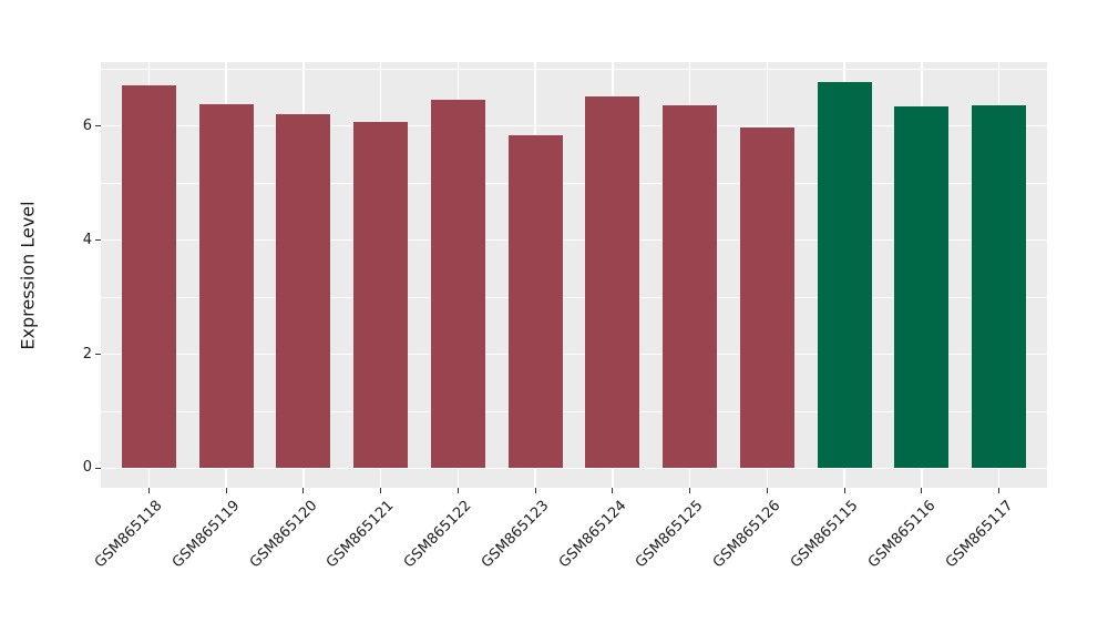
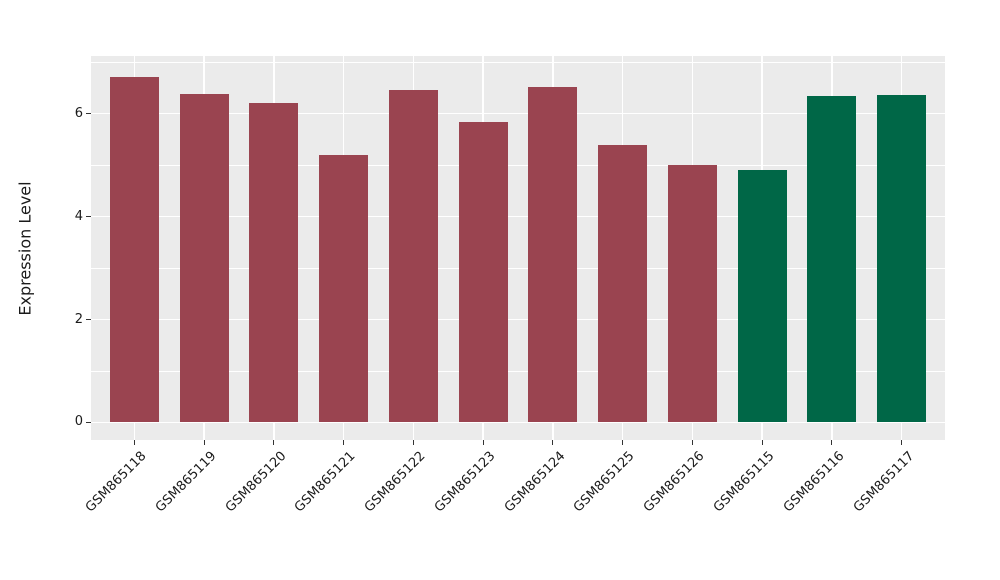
GSM865121: 6.1 -> 5.2
GSM865125: 6.4 -> 5.4
GSM865126: 6.0 -> 5.0
GSM865115: 6.8 -> 4.9
